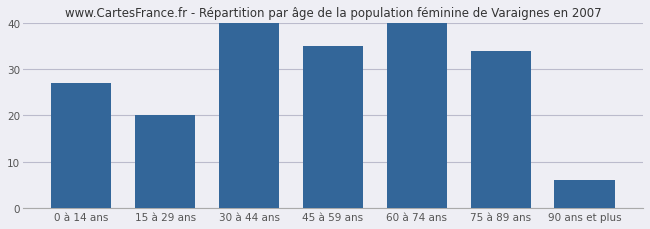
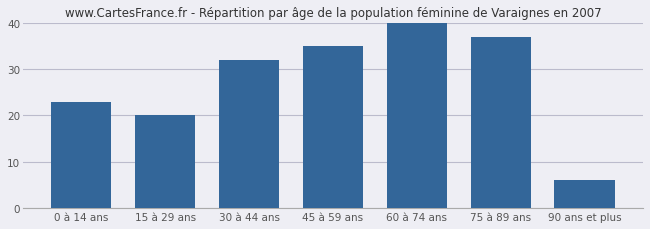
0 à 14 ans: 27 -> 23
30 à 44 ans: 40 -> 32
75 à 89 ans: 34 -> 37
